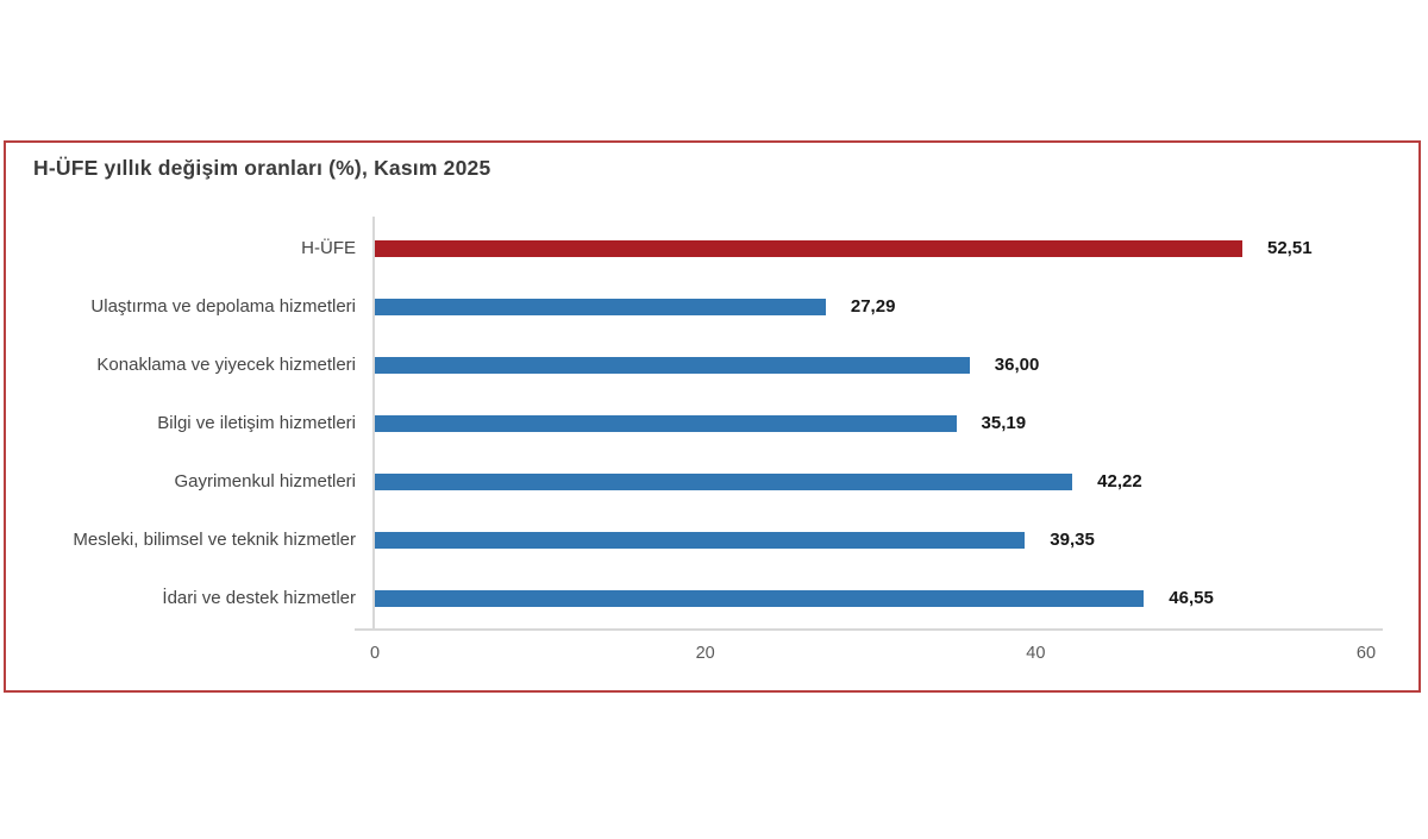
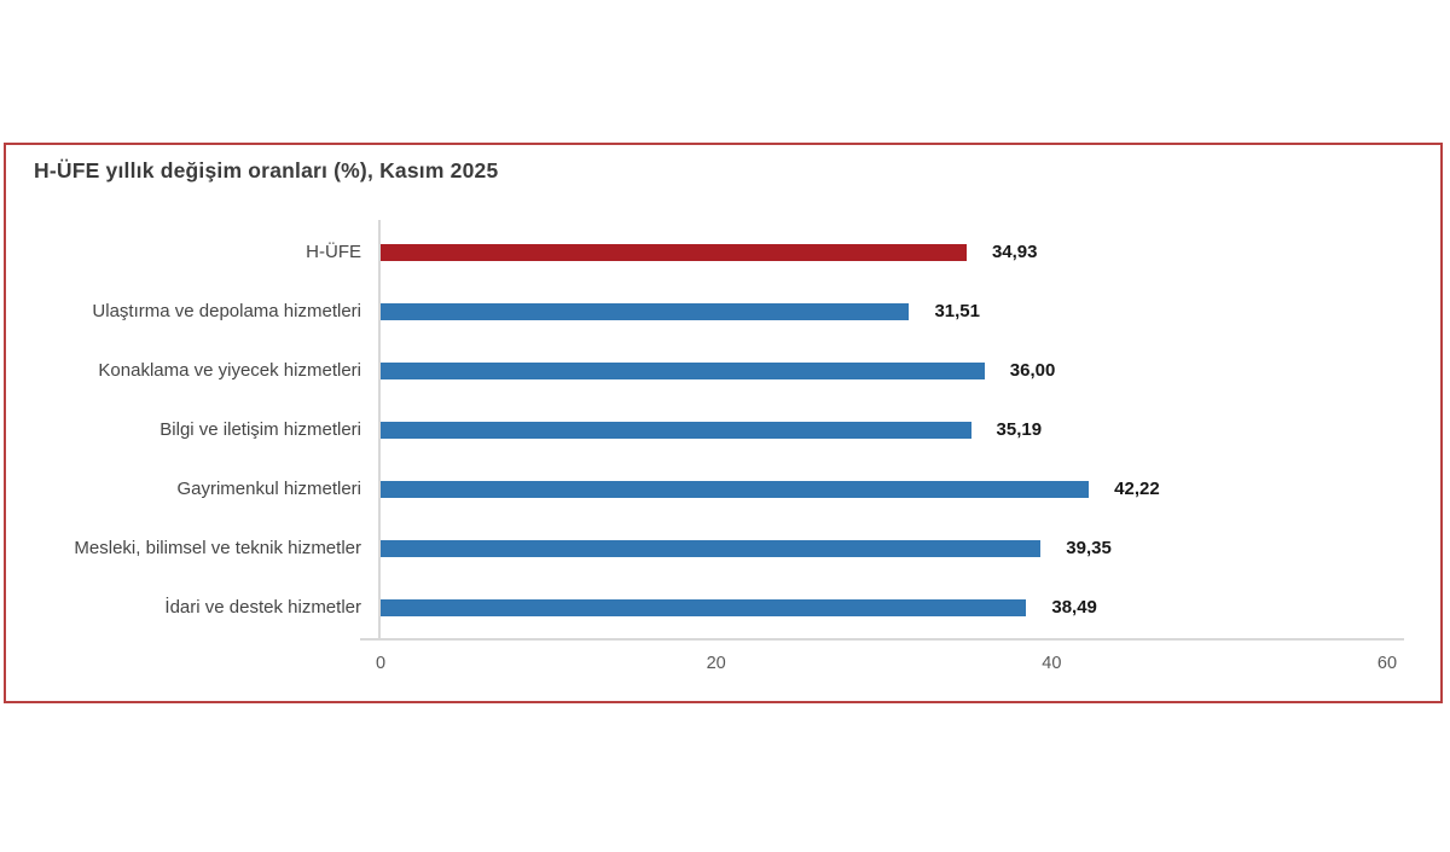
H-ÜFE: 52,51 -> 34,93
Ulaştırma ve depolama hizmetleri: 27,29 -> 31,51
İdari ve destek hizmetler: 46,55 -> 38,49
